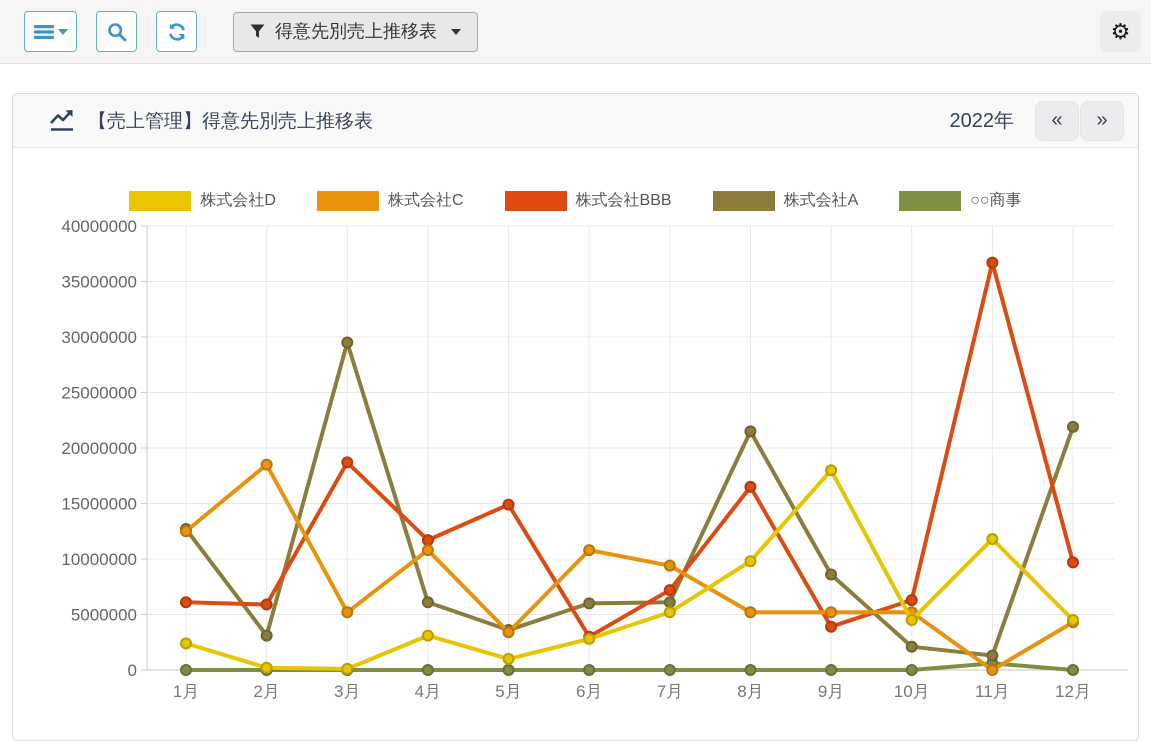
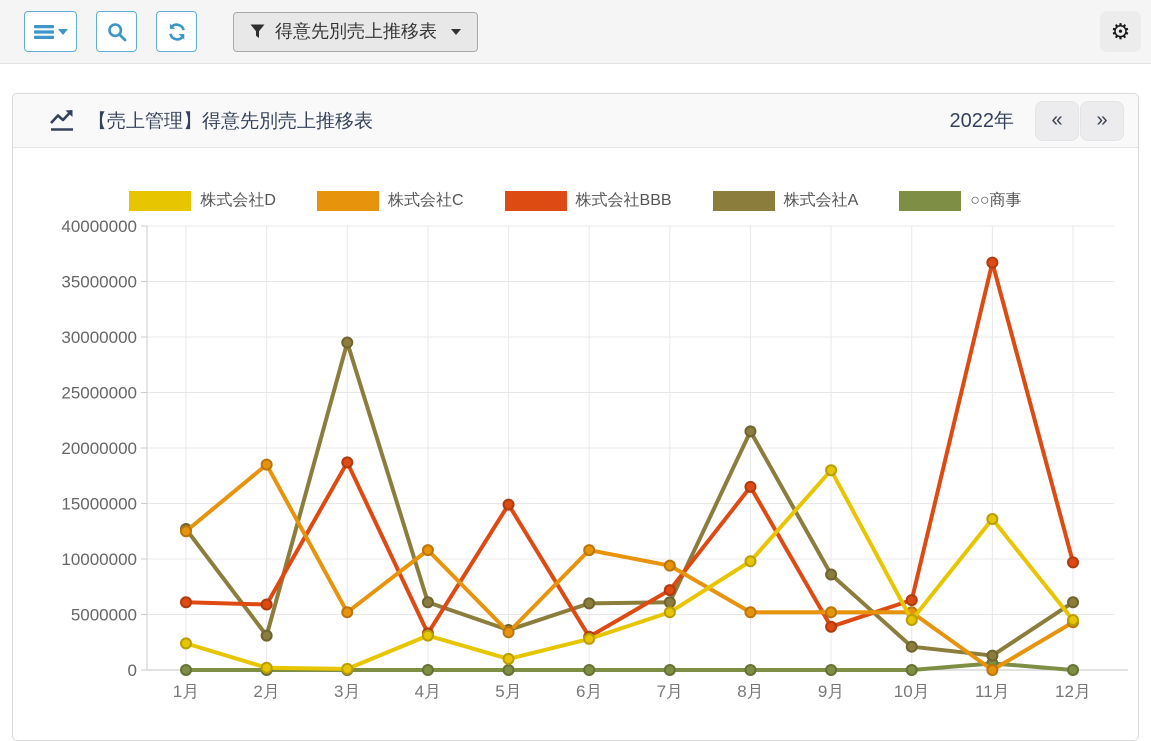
株式会社BBB/4月: 11700000 -> 3300000
株式会社D/11月: 11800000 -> 13600000
株式会社A/12月: 21900000 -> 6100000
